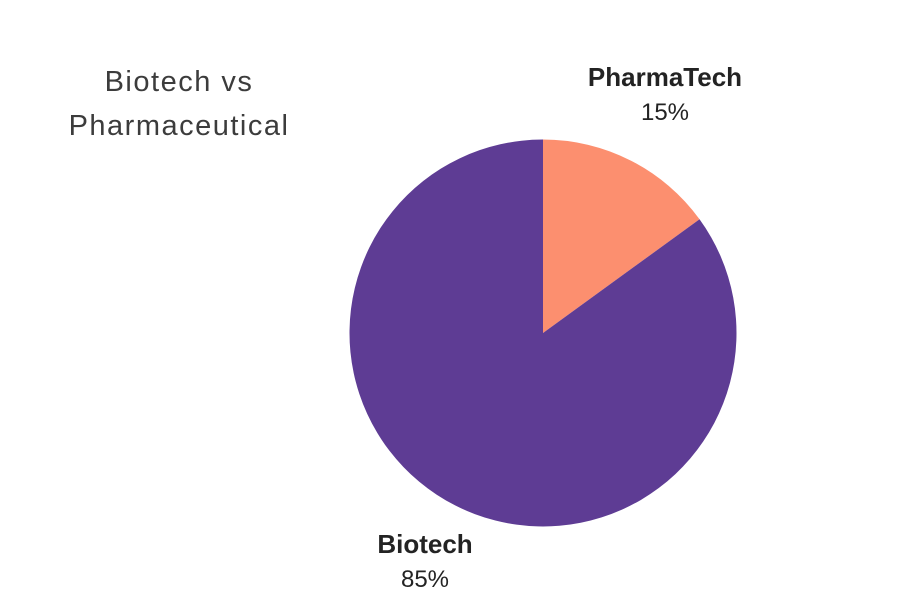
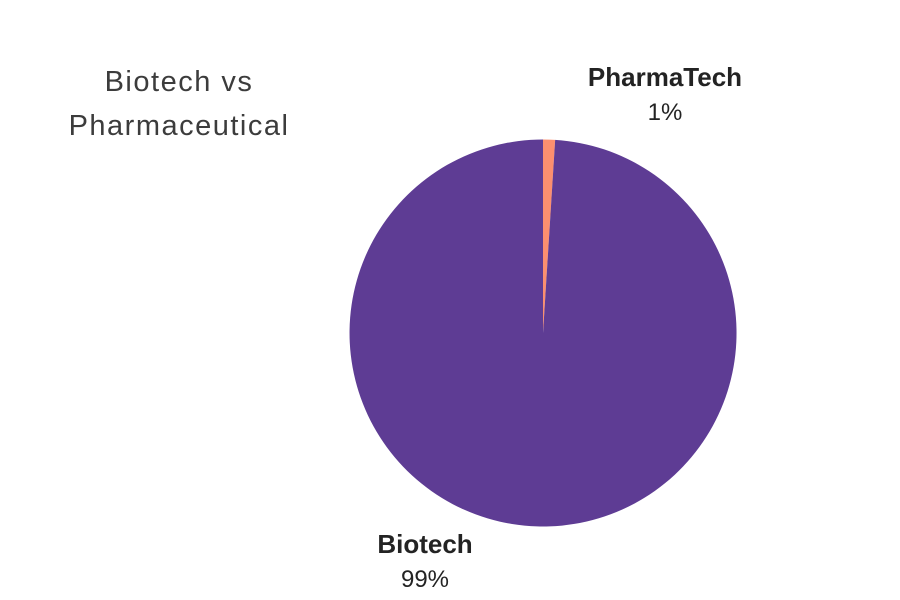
PharmaTech: 15% -> 1%
Biotech: 85% -> 99%
